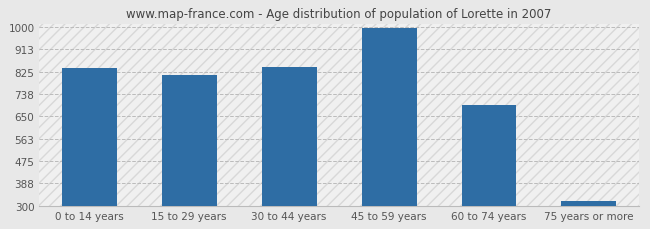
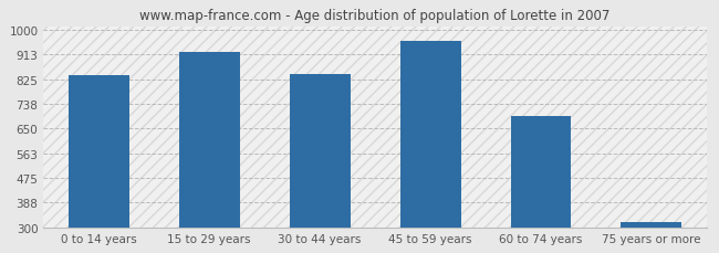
15 to 29 years: 812 -> 920
45 to 59 years: 997 -> 960
